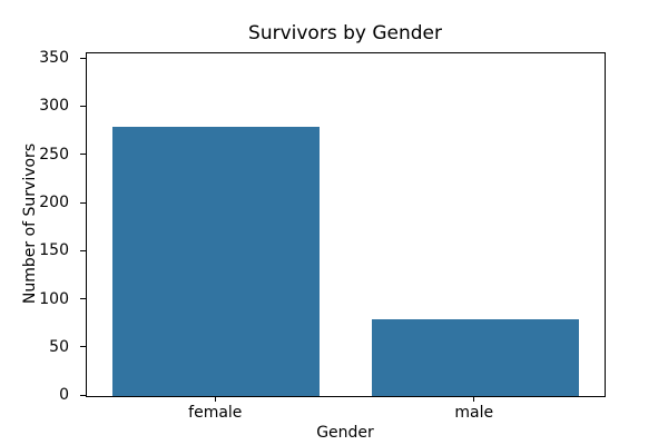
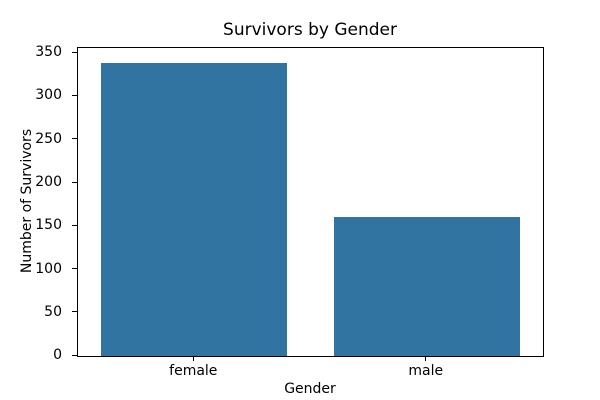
female: 280 -> 340
male: 80 -> 160
